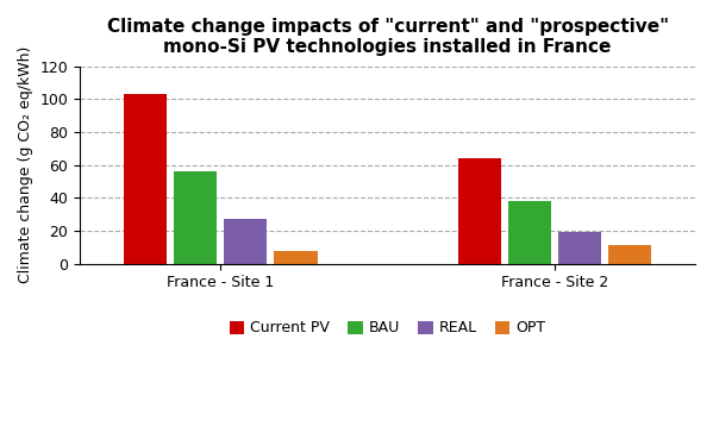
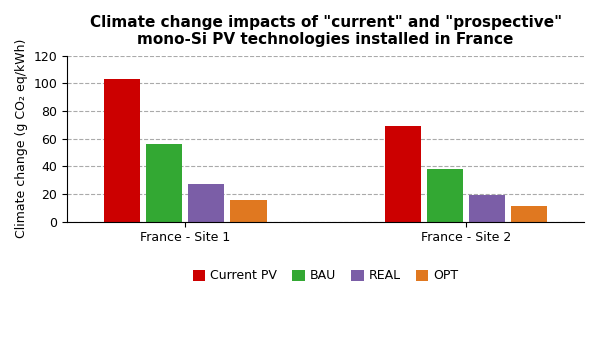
OPT/France - Site 1: 8 -> 16
Current PV/France - Site 2: 64 -> 69
